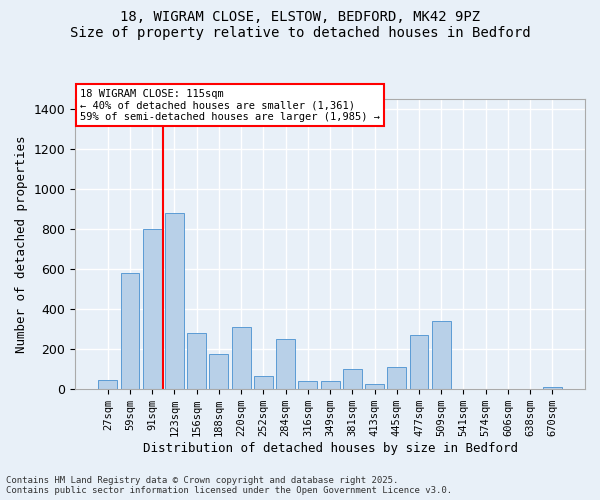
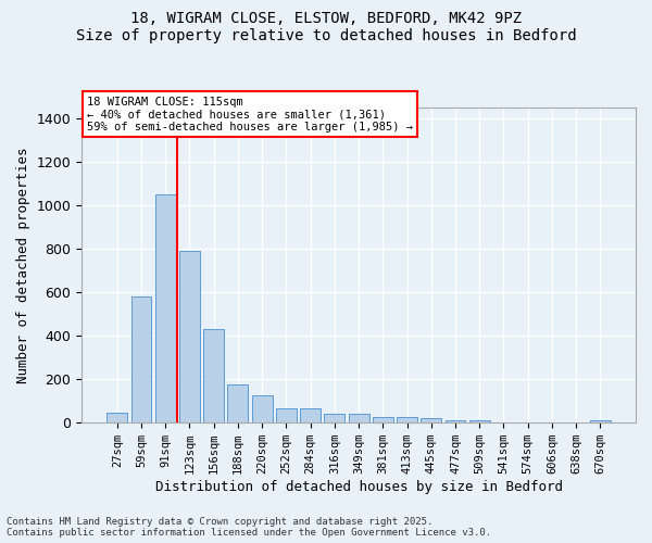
91sqm: 800 -> 1050
123sqm: 880 -> 790
156sqm: 280 -> 430
220sqm: 310 -> 130
284sqm: 250 -> 70
381sqm: 100 -> 30
445sqm: 110 -> 20
477sqm: 270 -> 10
509sqm: 340 -> 10
